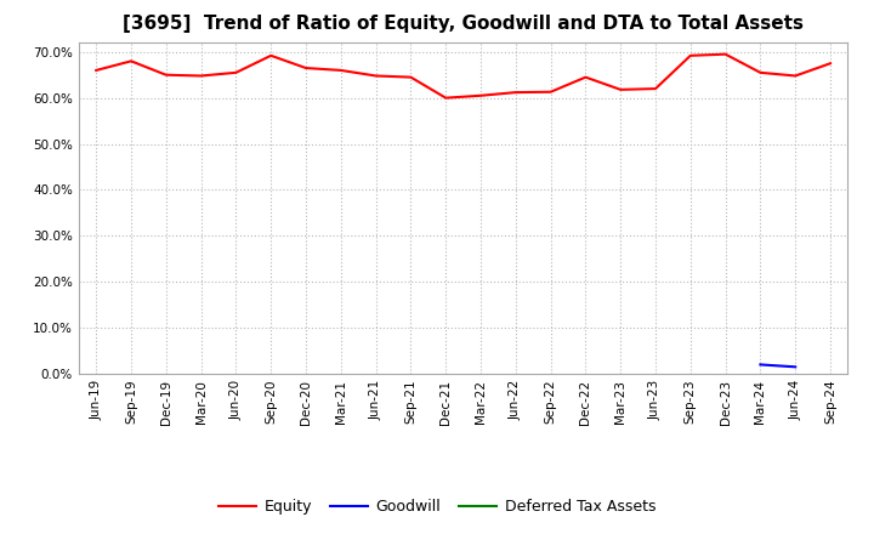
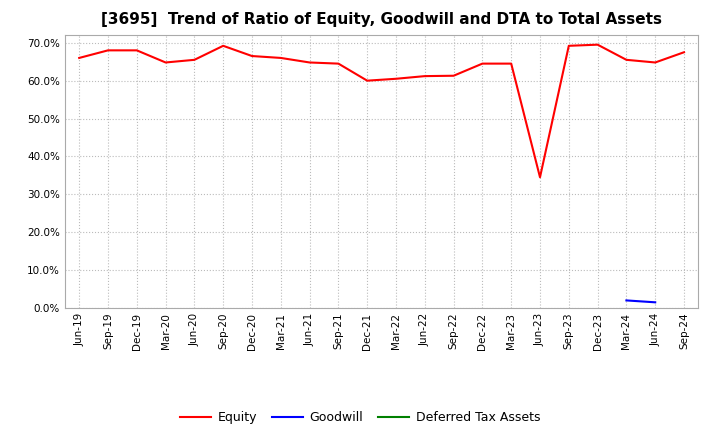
Equity/Dec-19: 65.0% -> 68.0%
Equity/Mar-23: 61.8% -> 64.5%
Equity/Jun-23: 62.0% -> 34.5%
